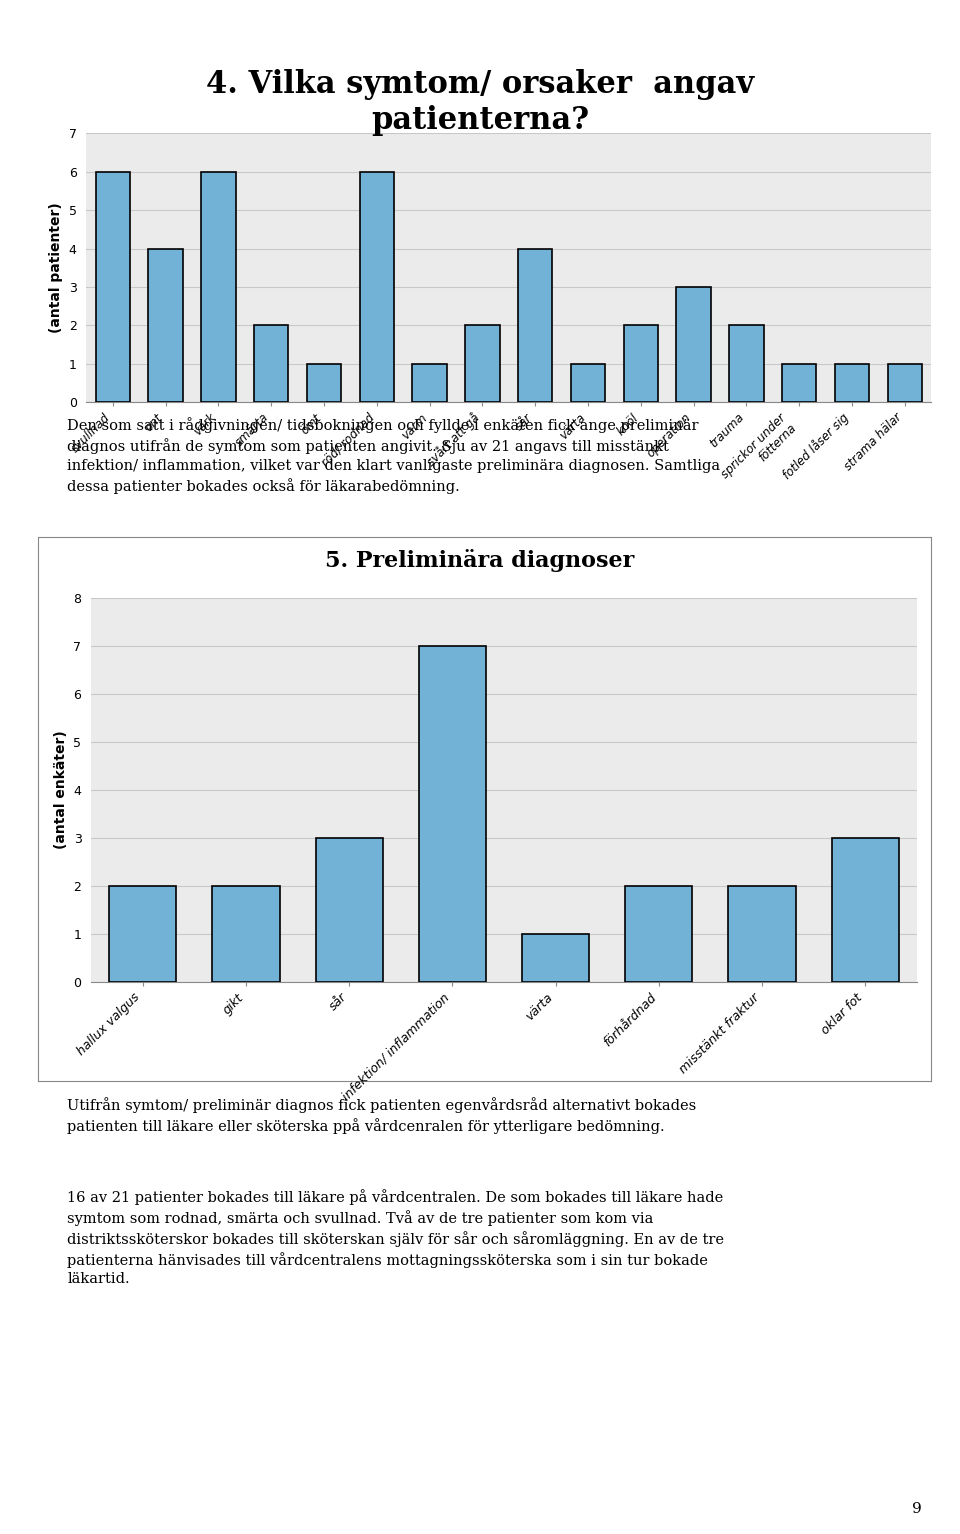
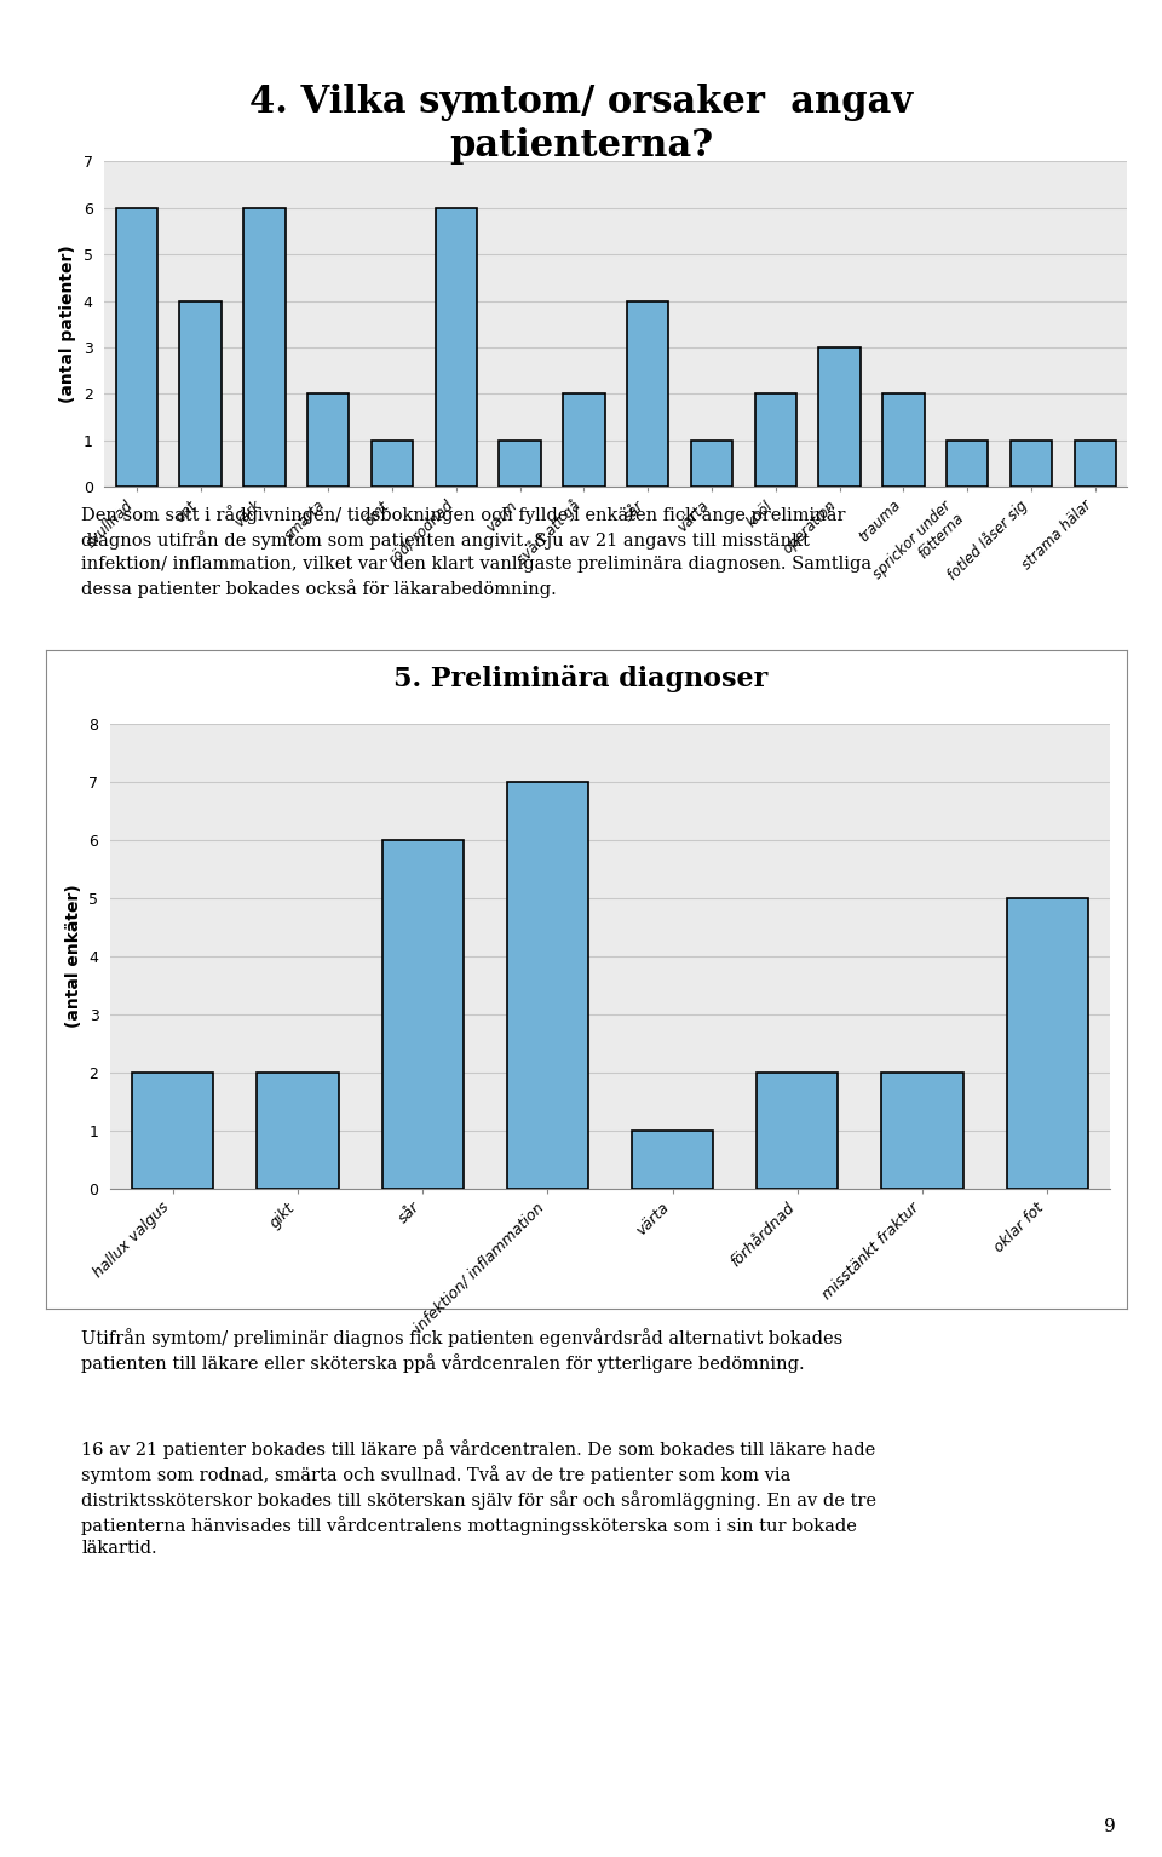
sår: 3 -> 6
oklar fot: 3 -> 5
